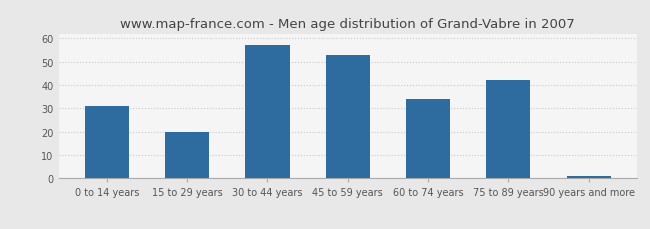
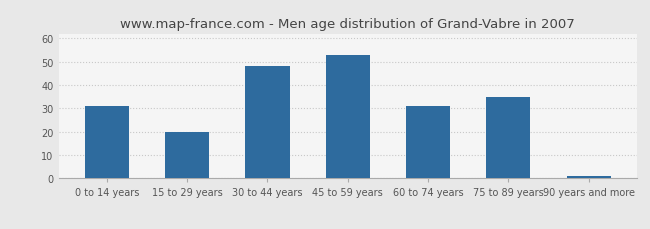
30 to 44 years: 57 -> 48
60 to 74 years: 34 -> 31
75 to 89 years: 42 -> 35
